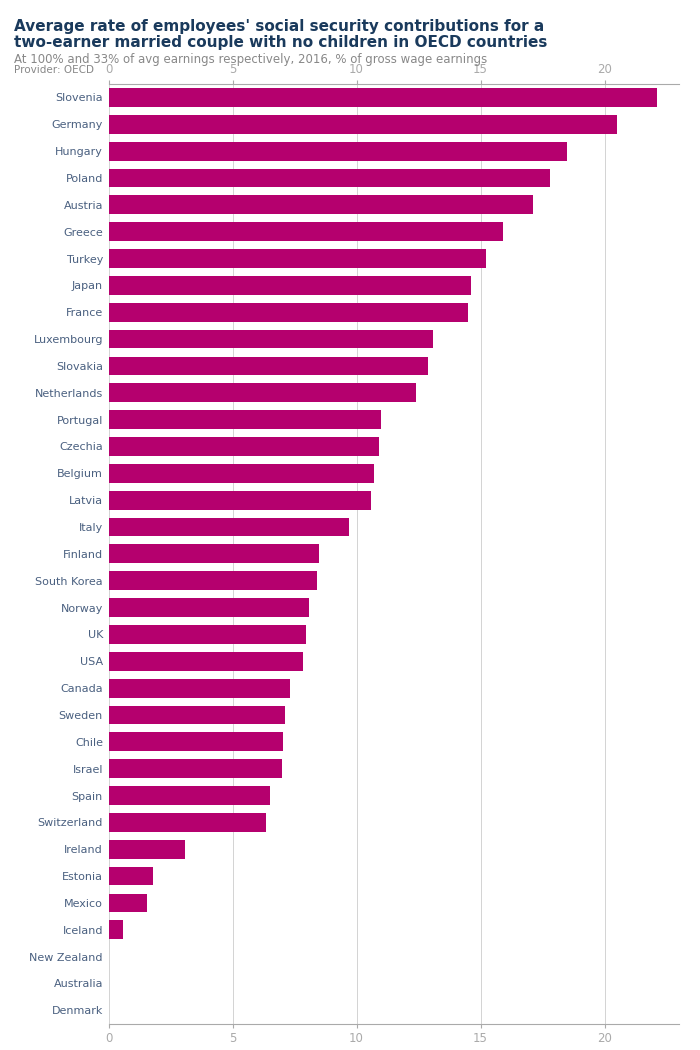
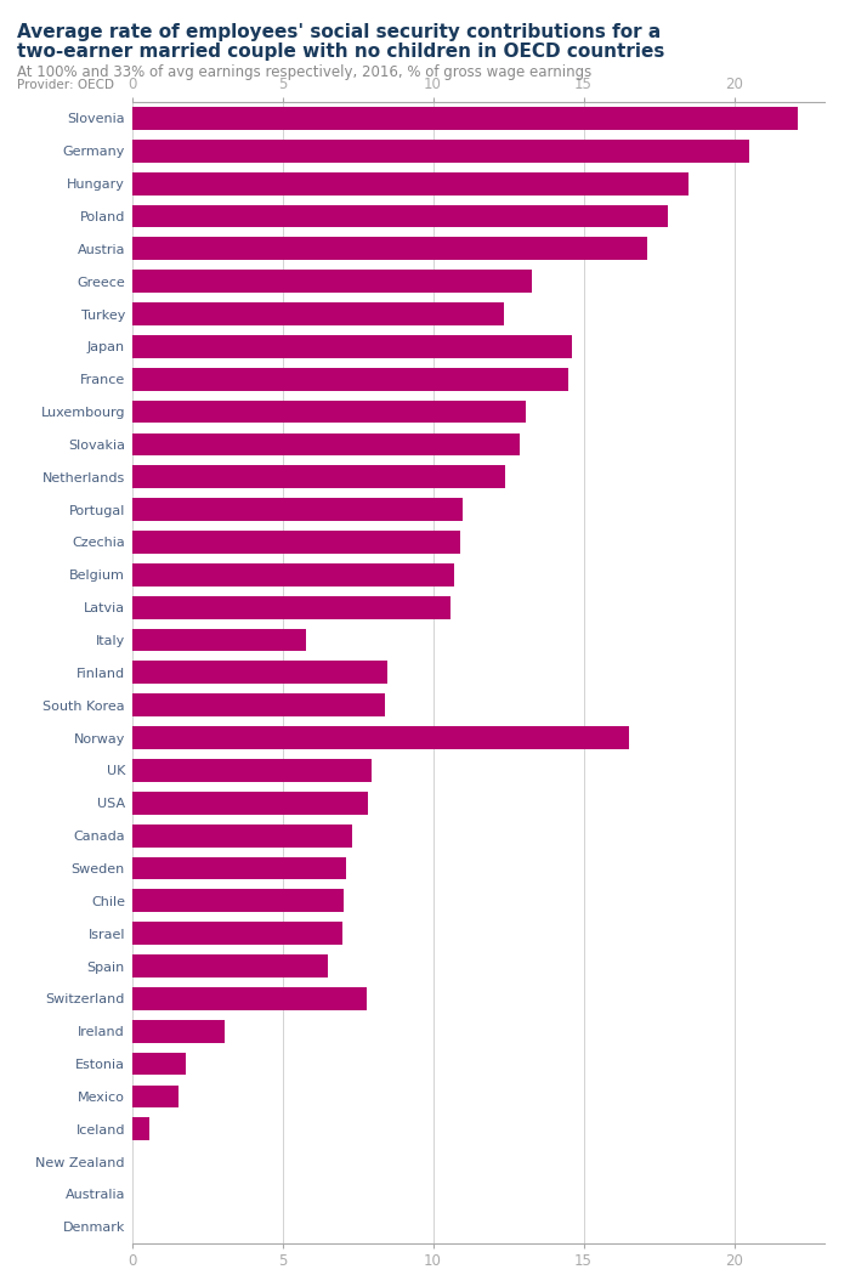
Greece: 15.90 -> 13.30
Turkey: 15.20 -> 12.35
Italy: 9.70 -> 5.80
Norway: 8.10 -> 16.50
Switzerland: 6.35 -> 7.80
